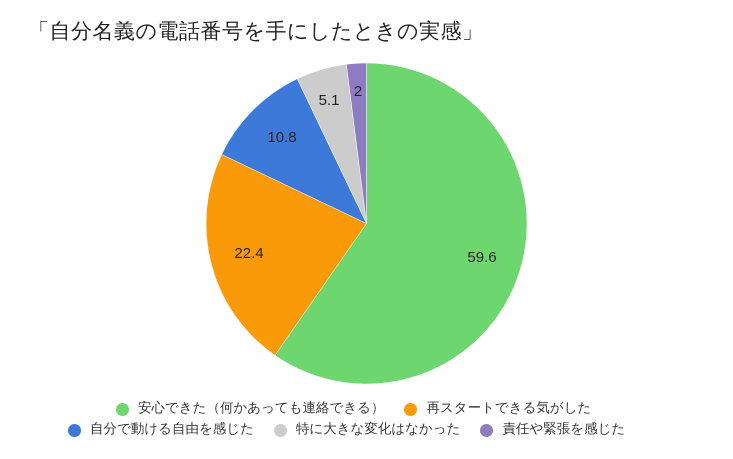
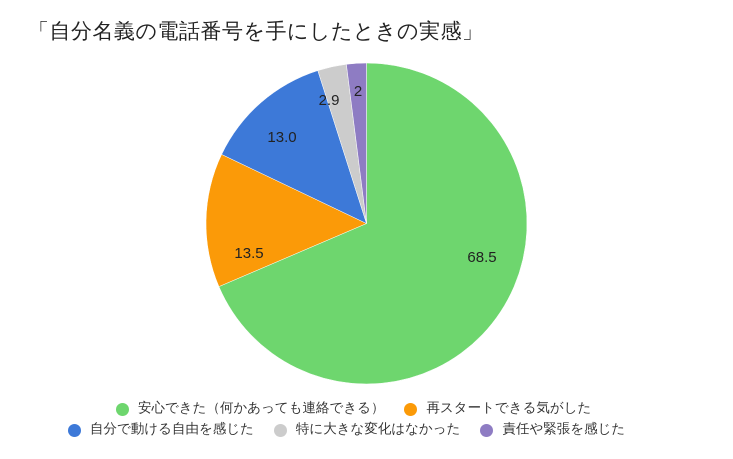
安心できた（何かあっても連絡できる）: 59.6 -> 68.5
再スタートできる気がした: 22.4 -> 13.5
自分で動ける自由を感じた: 10.8 -> 13.0
特に大きな変化はなかった: 5.1 -> 2.9
